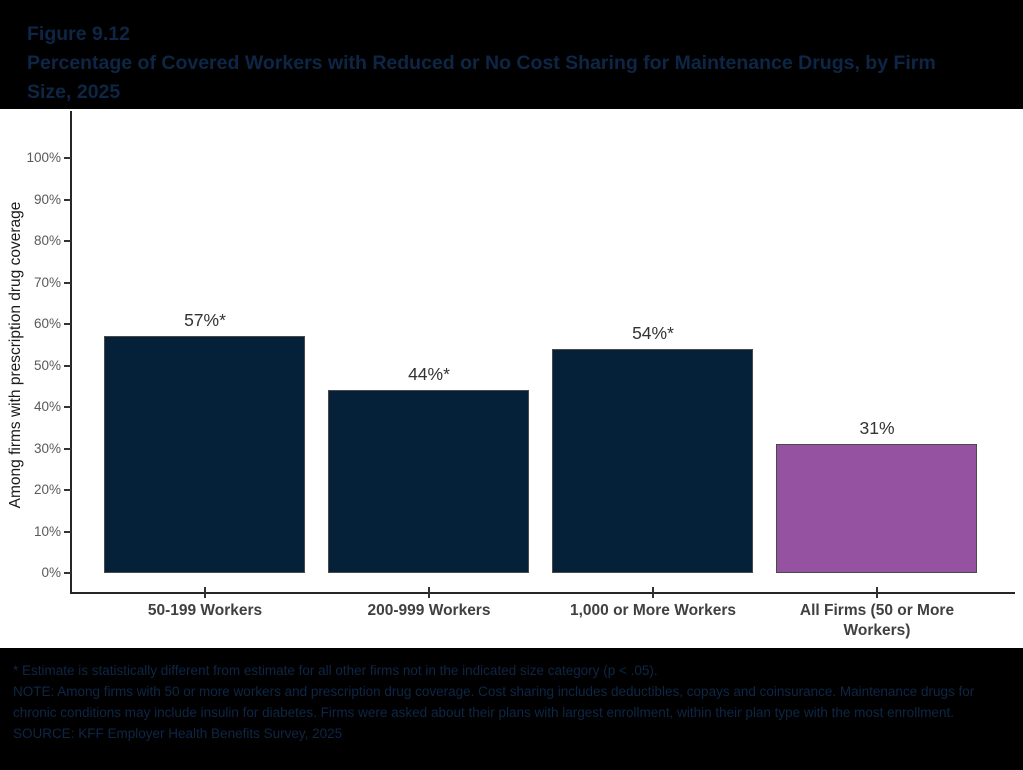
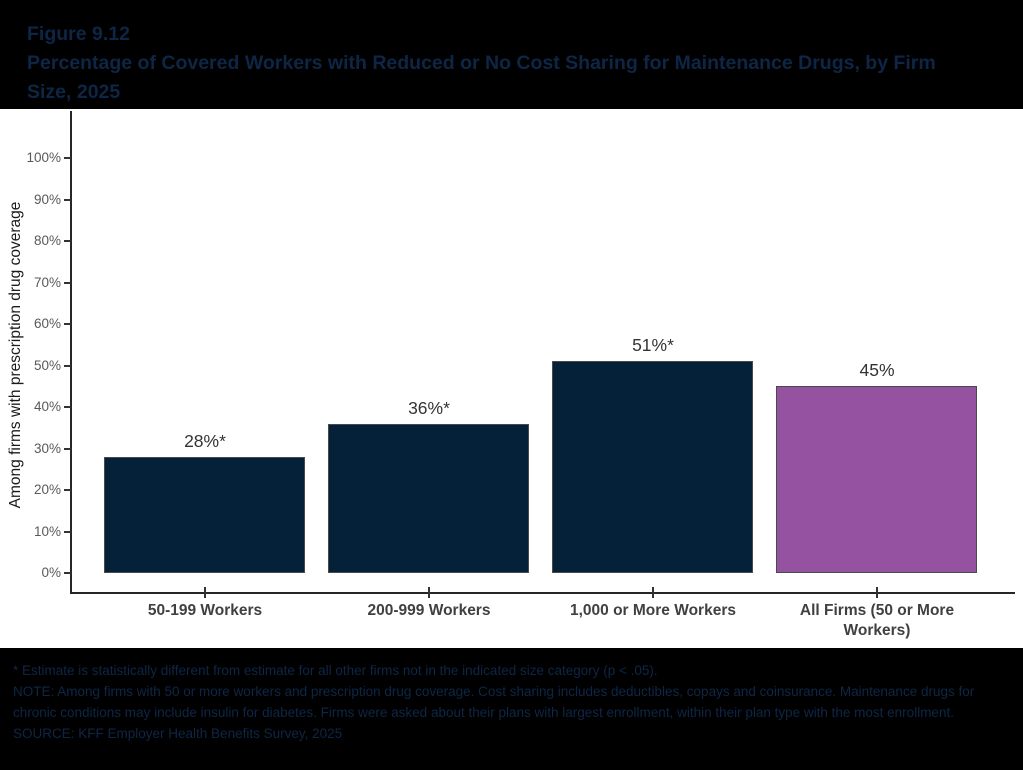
50-199 Workers: 57 -> 28
200-999 Workers: 44 -> 36
1,000 or More Workers: 54 -> 51
All Firms (50 or More Workers): 31% -> 45%
